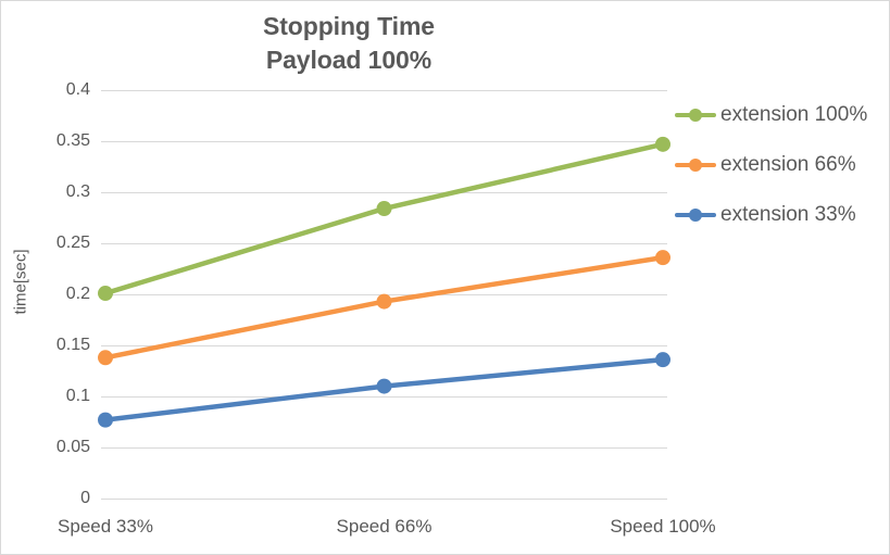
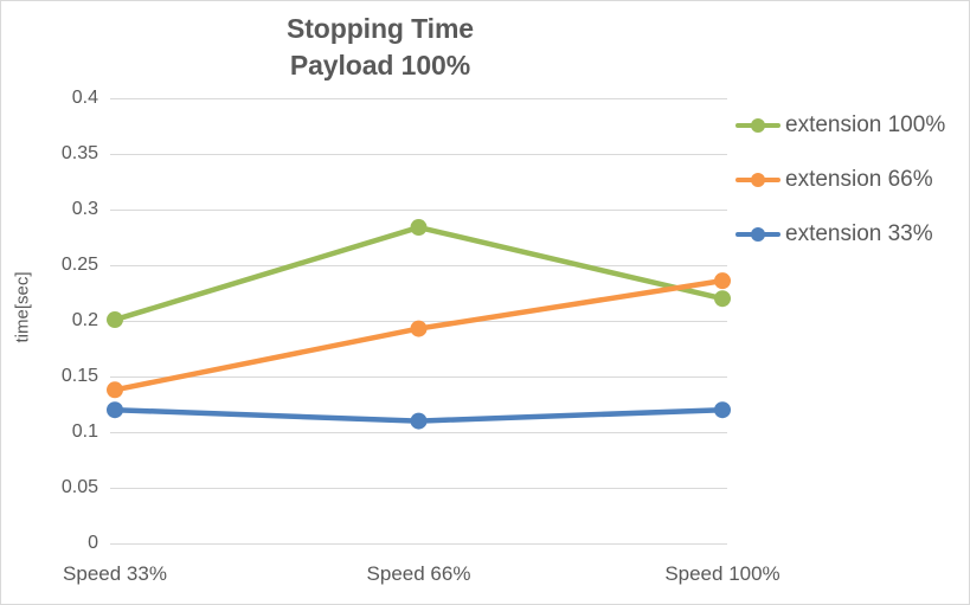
extension 33%/Speed 33%: 0.08 -> 0.12
extension 100%/Speed 100%: 0.35 -> 0.22
extension 33%/Speed 100%: 0.14 -> 0.12
